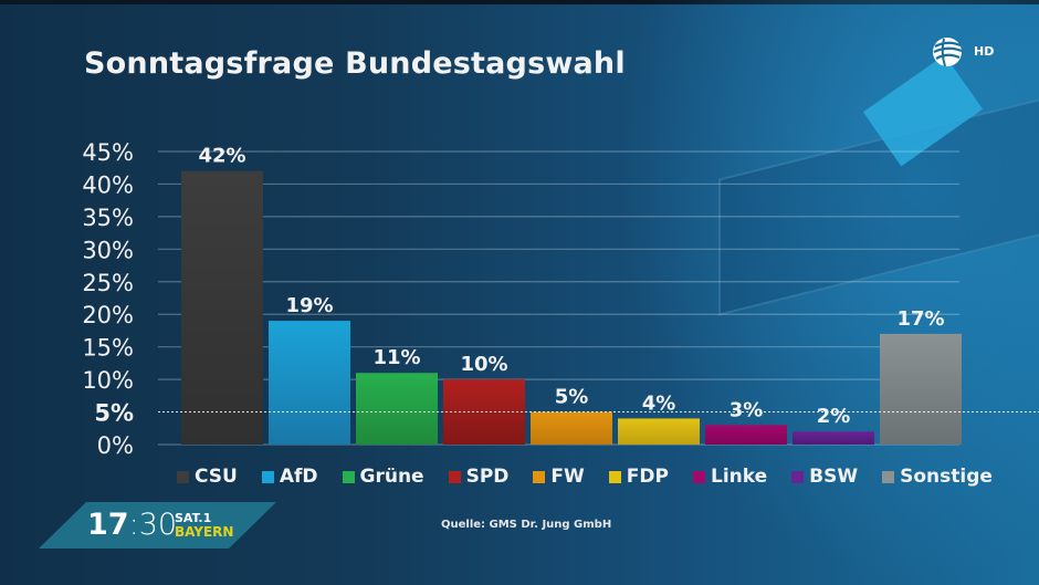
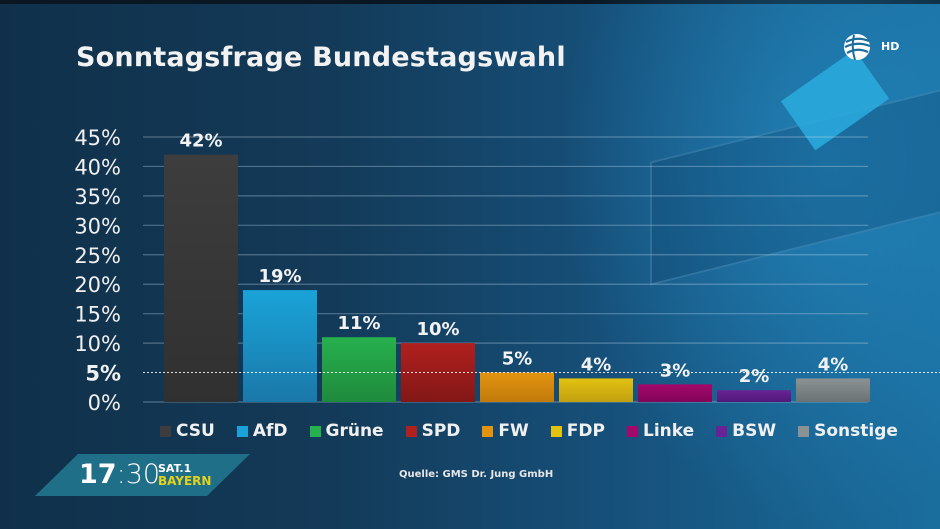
Sonstige: 17% -> 4%
